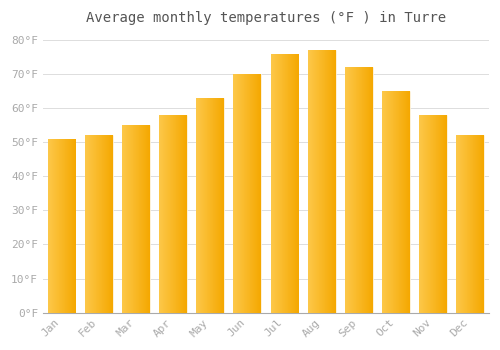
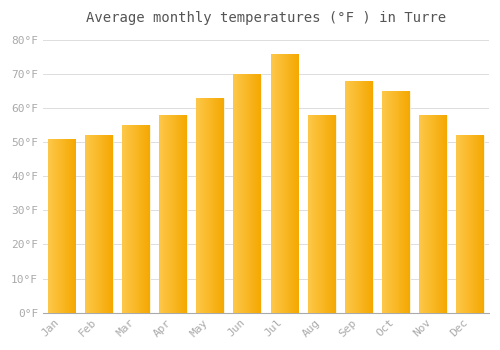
Aug: 77°F -> 58°F
Sep: 72°F -> 68°F
